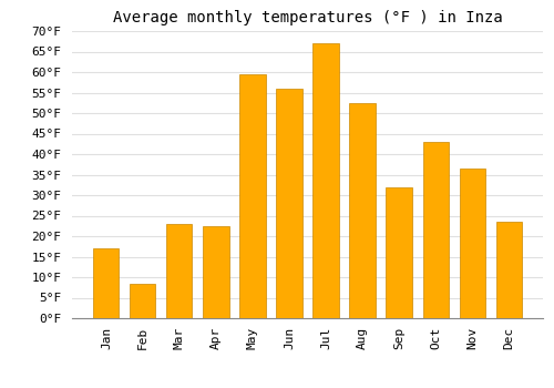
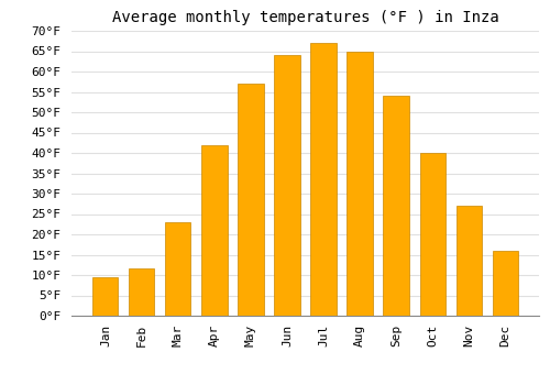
Jan: 17.0°F -> 9.5°F
Feb: 8.5°F -> 11.5°F
Apr: 22.5°F -> 42.0°F
May: 59.5°F -> 57.0°F
Jun: 56.0°F -> 64.0°F
Aug: 52.5°F -> 65.0°F
Sep: 32.0°F -> 54.0°F
Oct: 43.0°F -> 40.0°F
Nov: 36.5°F -> 27.0°F
Dec: 23.5°F -> 16.0°F
